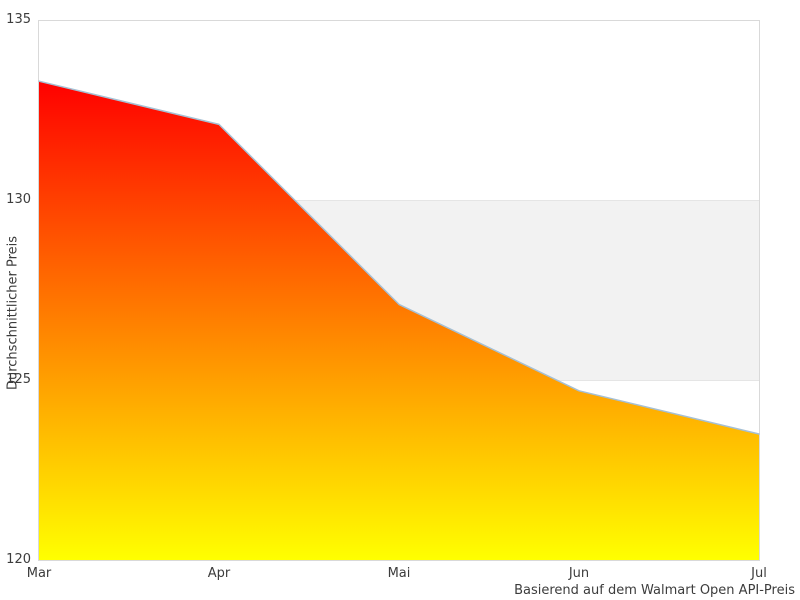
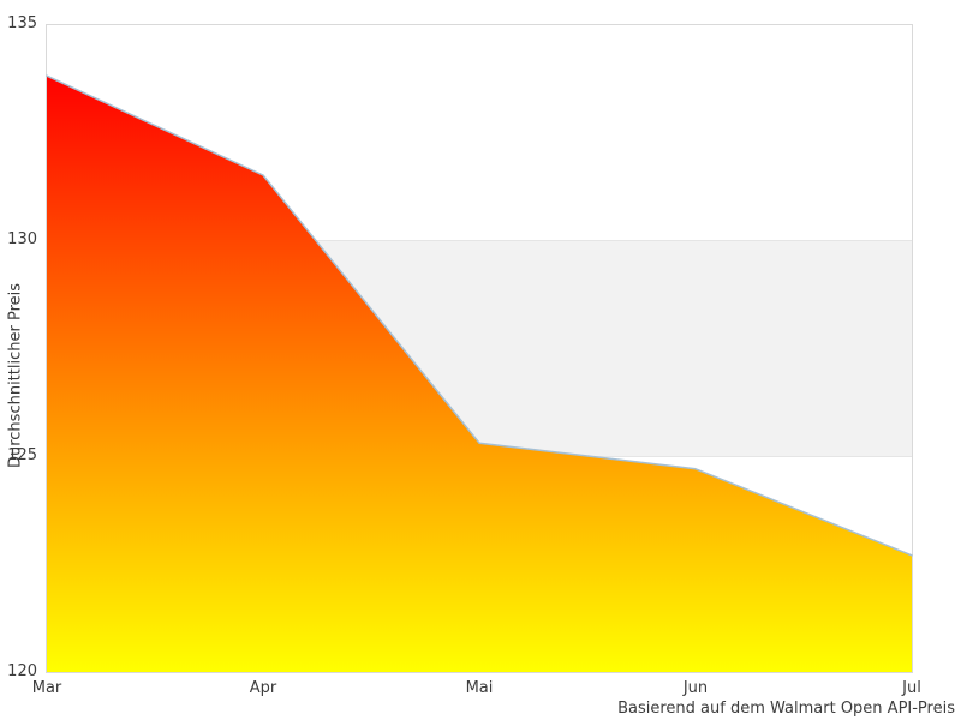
Mar: 133.3 -> 133.8
Apr: 132.1 -> 131.5
Mai: 127.1 -> 125.3
Jul: 123.5 -> 122.7
